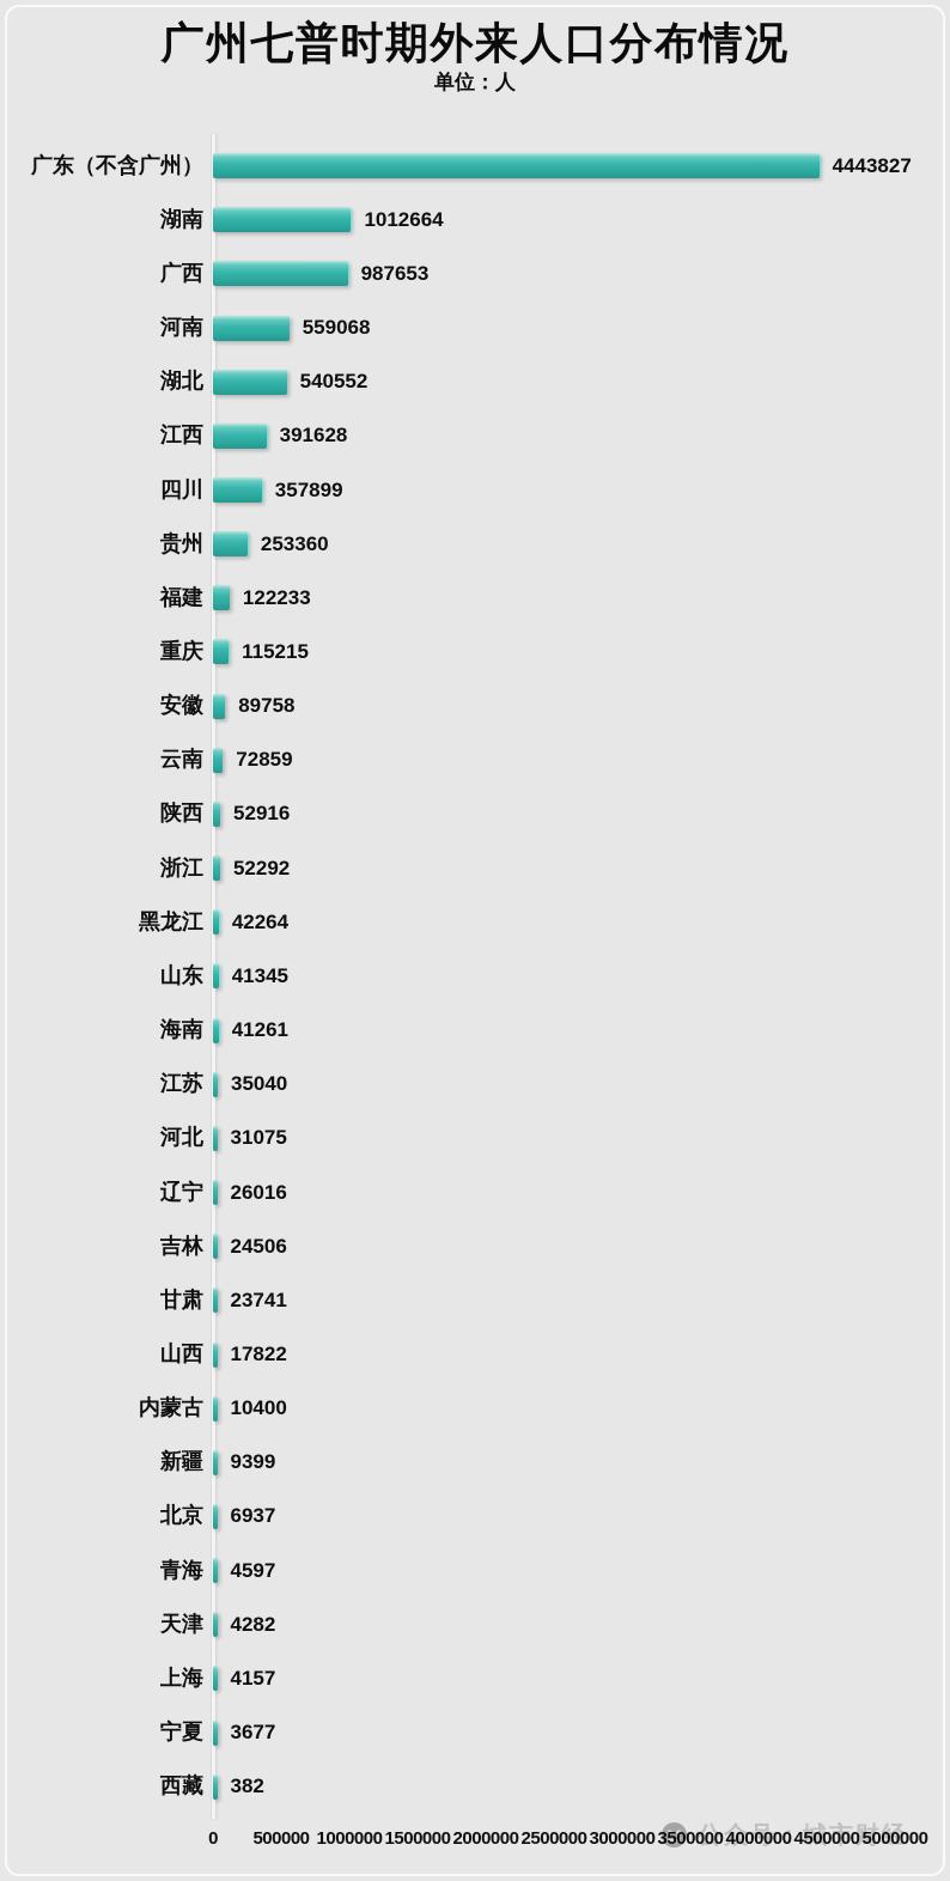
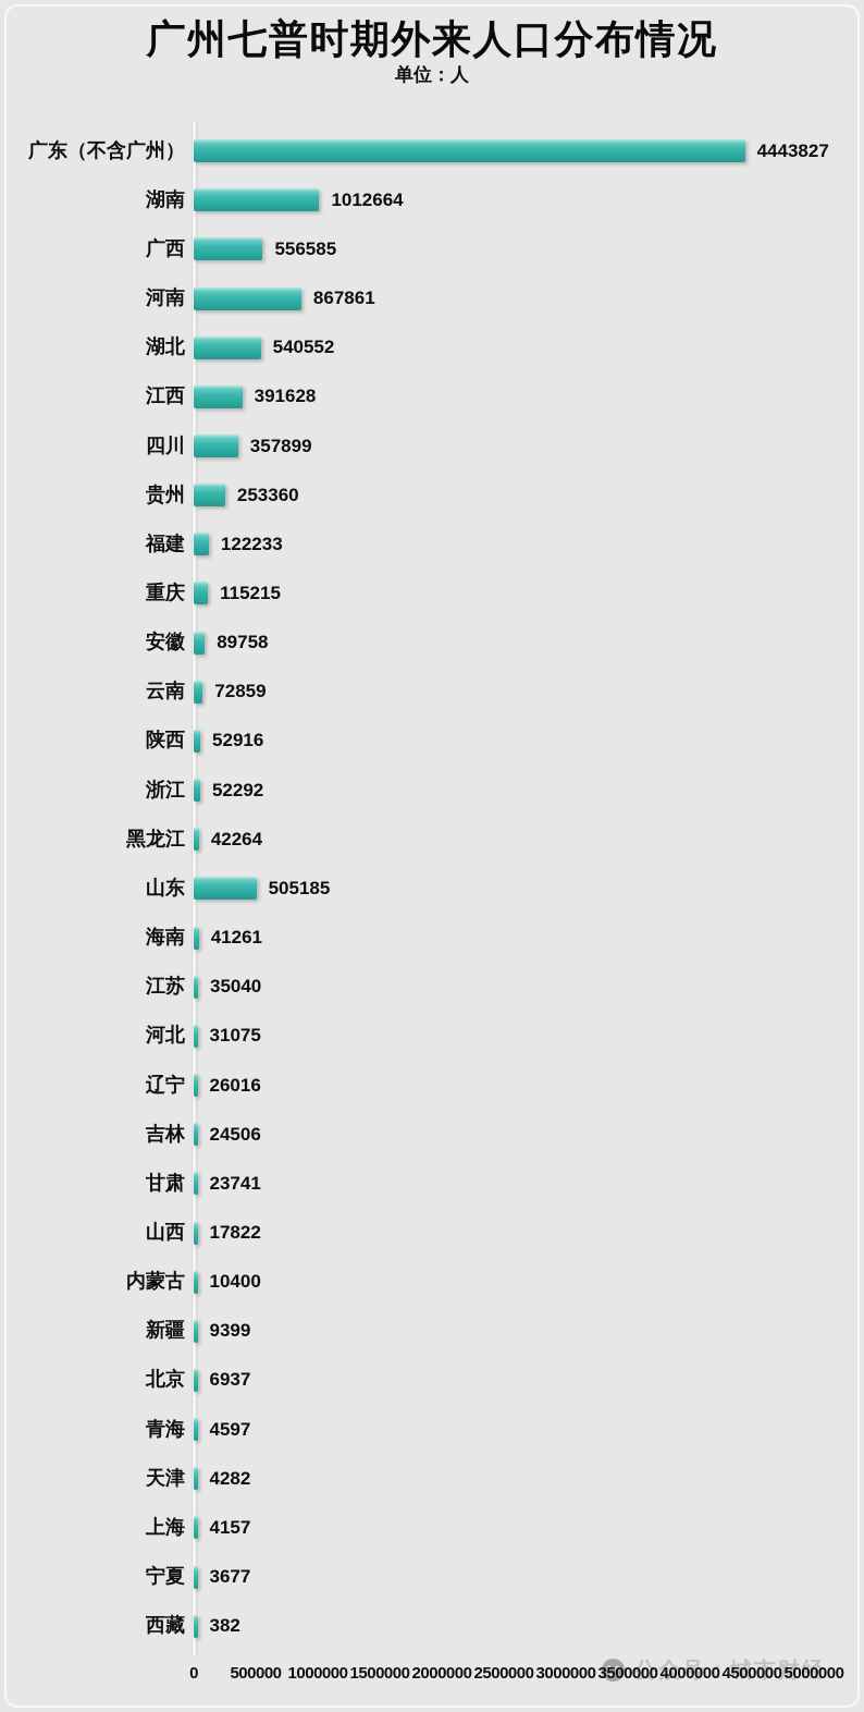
广西: 987653 -> 556585
河南: 559068 -> 867861
山东: 41345 -> 505185
